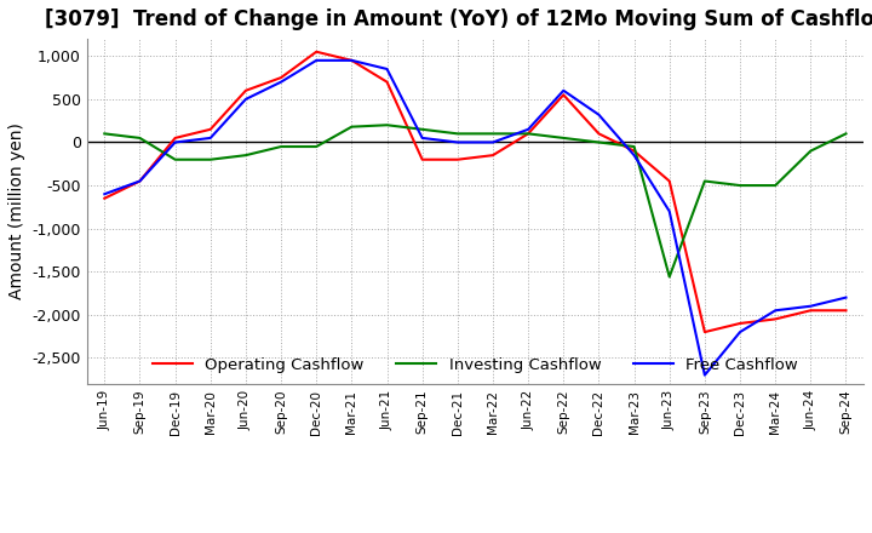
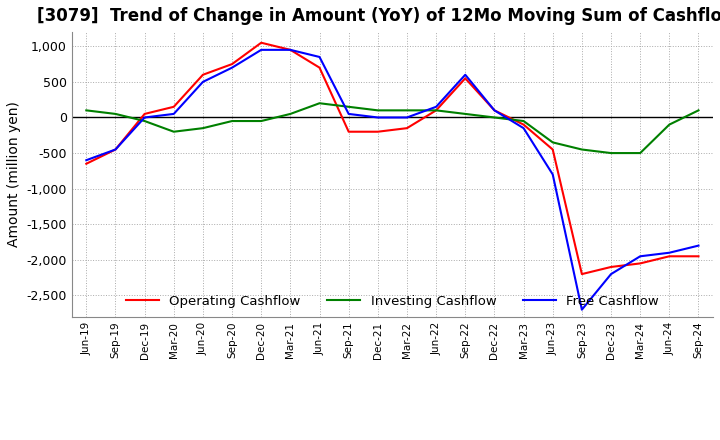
Investing Cashflow/Dec-19: -200 -> -50
Investing Cashflow/Mar-21: 180 -> 50
Free Cashflow/Dec-22: 320 -> 100
Investing Cashflow/Jun-23: -1,560 -> -350
